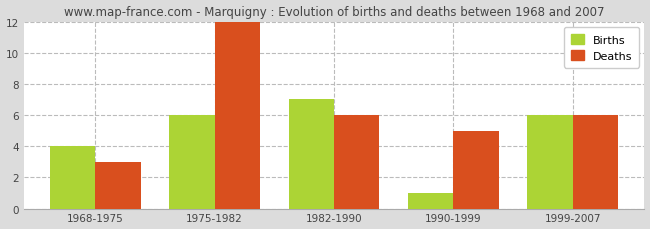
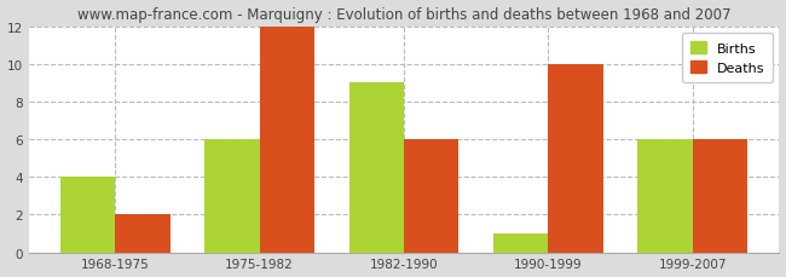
Deaths/1968-1975: 3 -> 2
Births/1982-1990: 7 -> 9
Deaths/1990-1999: 5 -> 10
